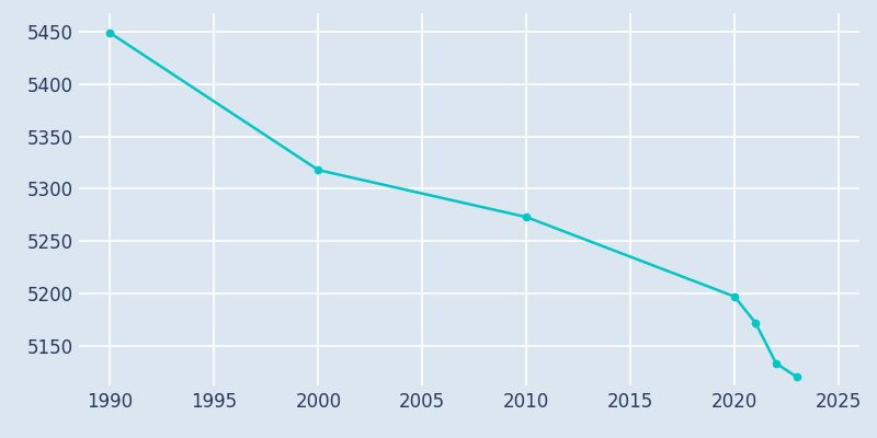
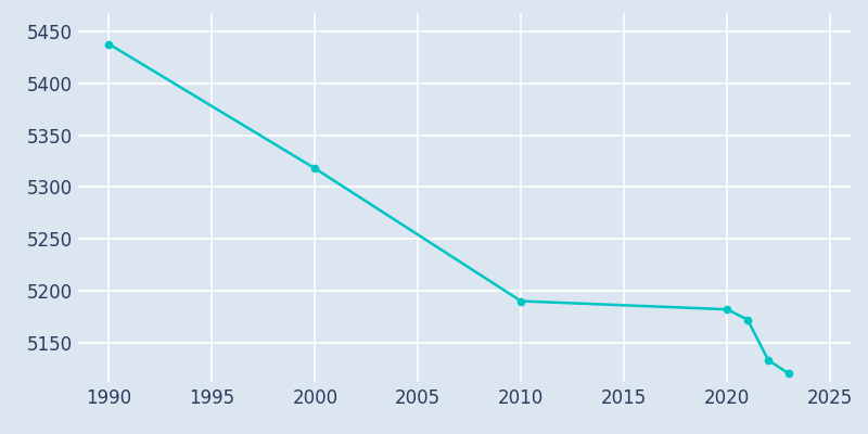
1990: 5449 -> 5438
2010: 5273 -> 5190
2020: 5197 -> 5182
